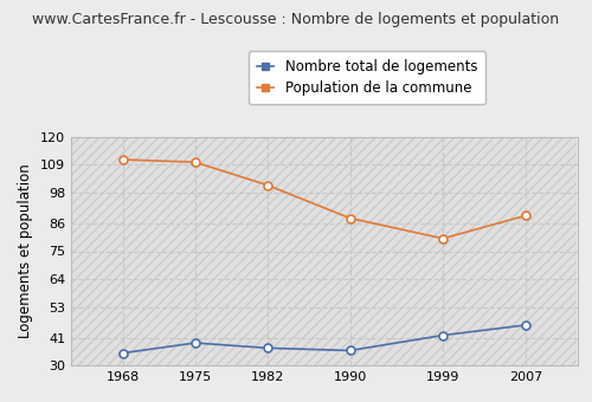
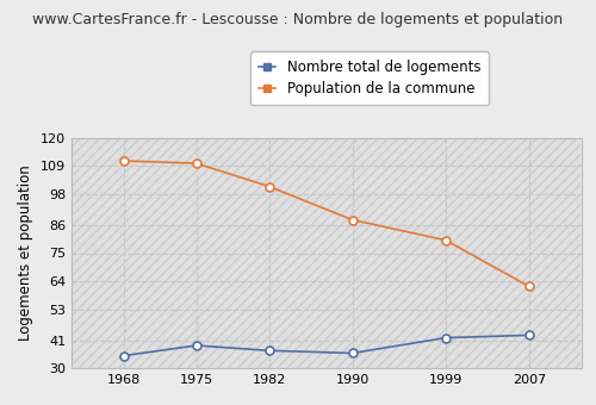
Nombre total de logements/2007: 46 -> 43
Population de la commune/2007: 89 -> 62
